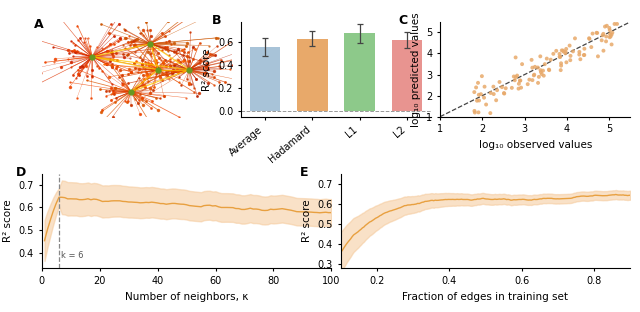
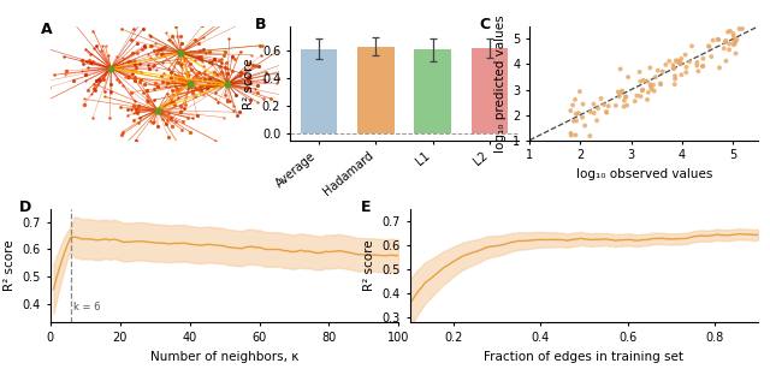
Average: 0.56 -> 0.61
L1: 0.68 -> 0.61
